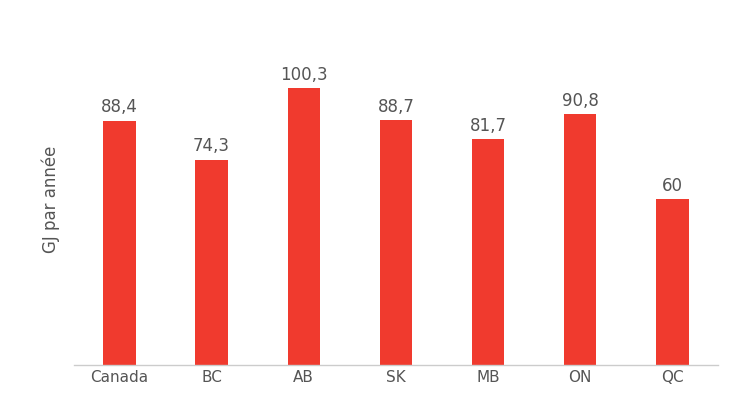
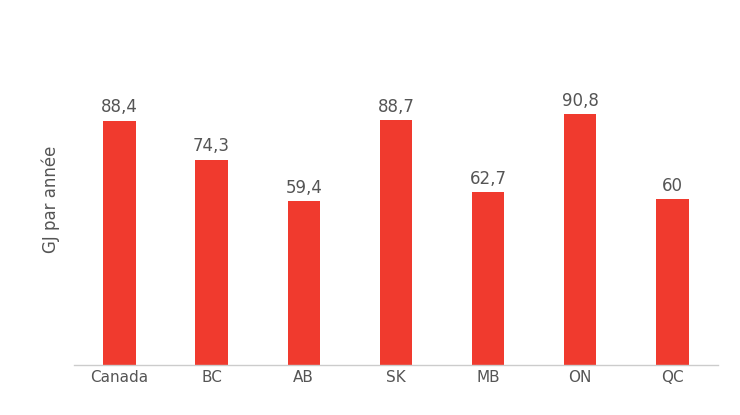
AB: 100,3 -> 59,4
MB: 81,7 -> 62,7
